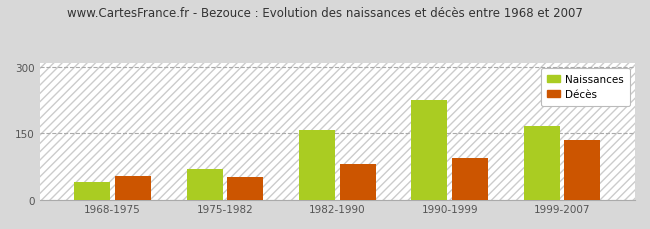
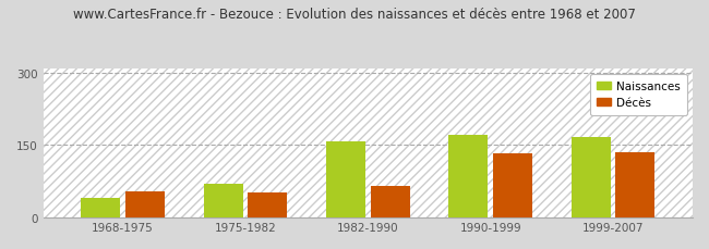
Décès/1982-1990: 80 -> 65
Naissances/1990-1999: 225 -> 172
Décès/1990-1999: 95 -> 133
